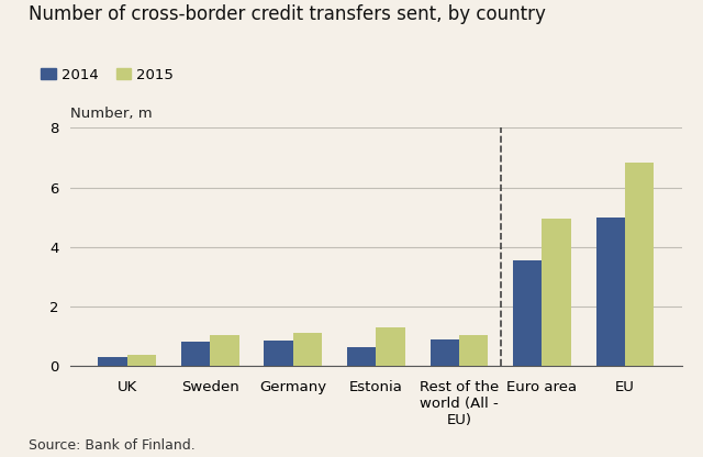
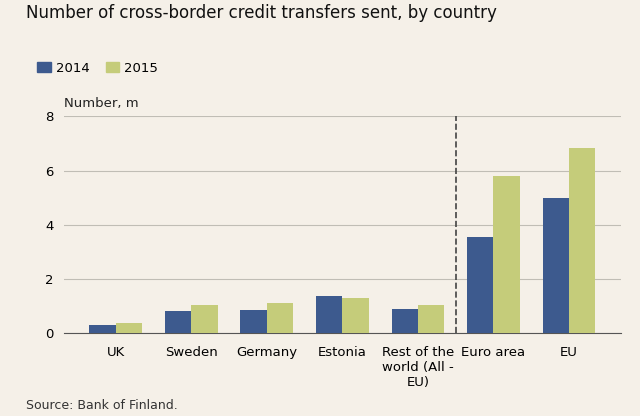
2014/Estonia: 0.63 -> 1.35
2015/Euro area: 4.95 -> 5.80
